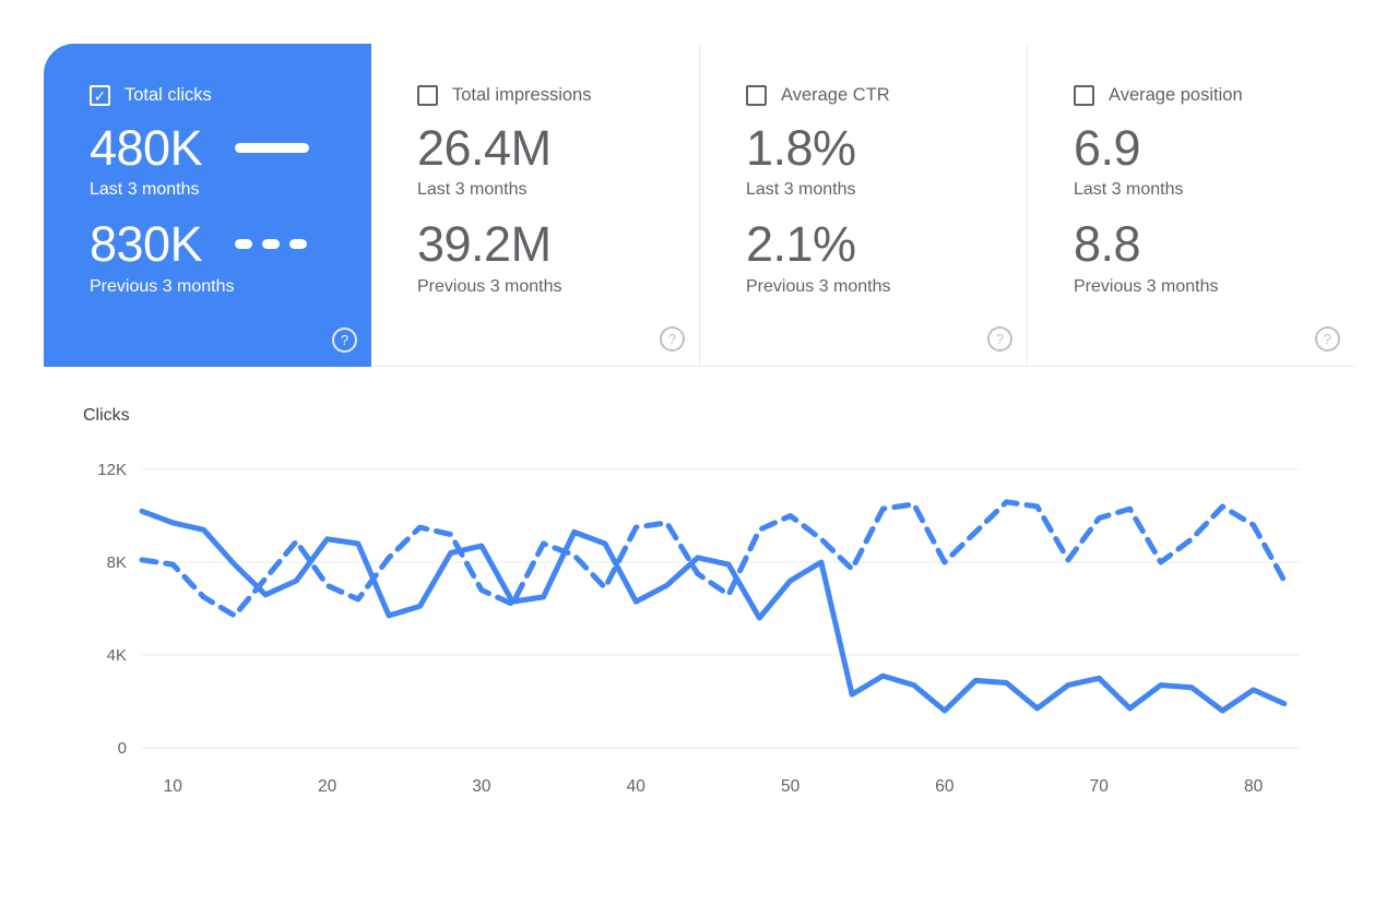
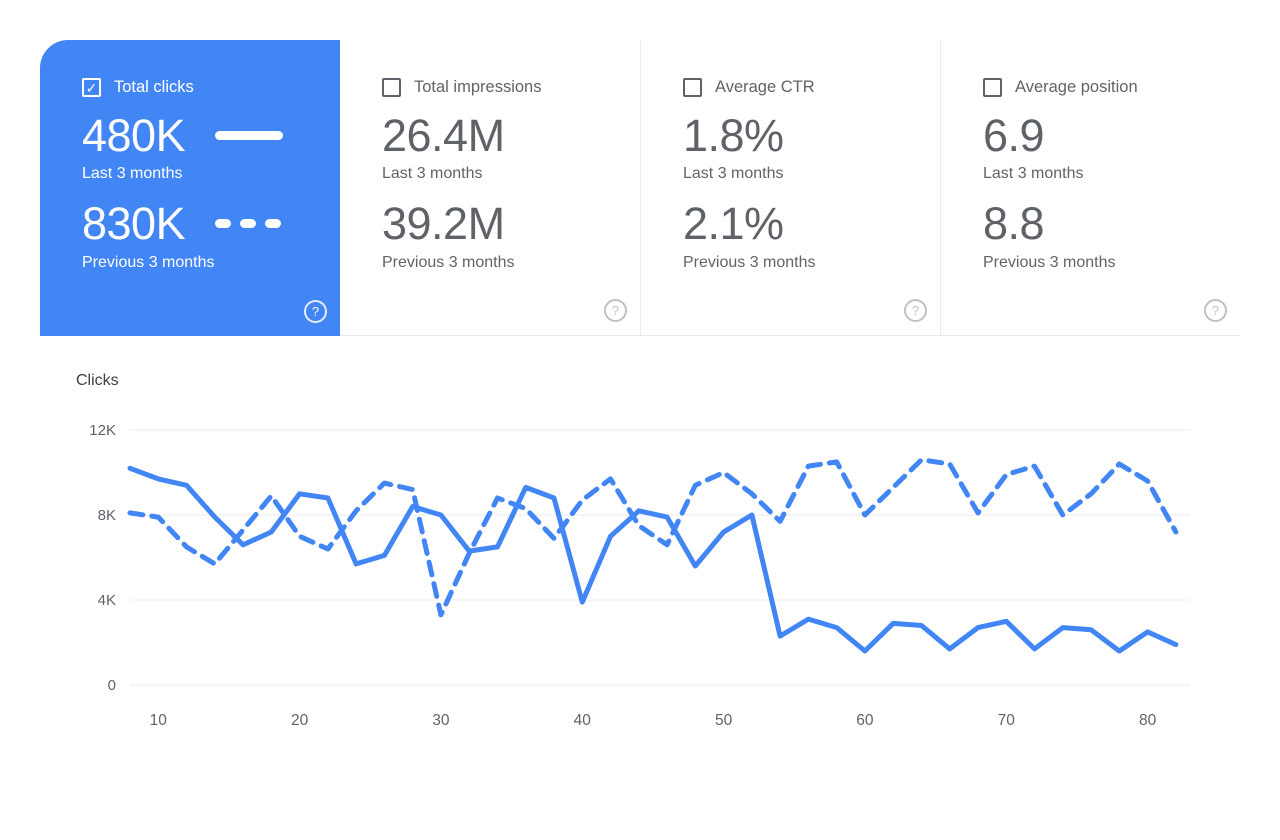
Last 3 months/30: 8.7K -> 8.0K
Previous 3 months/30: 6.8K -> 3.3K
Last 3 months/40: 6.3K -> 3.9K
Previous 3 months/40: 9.5K -> 8.7K
